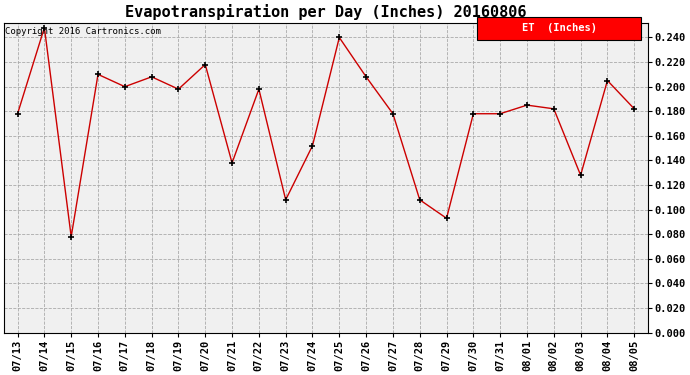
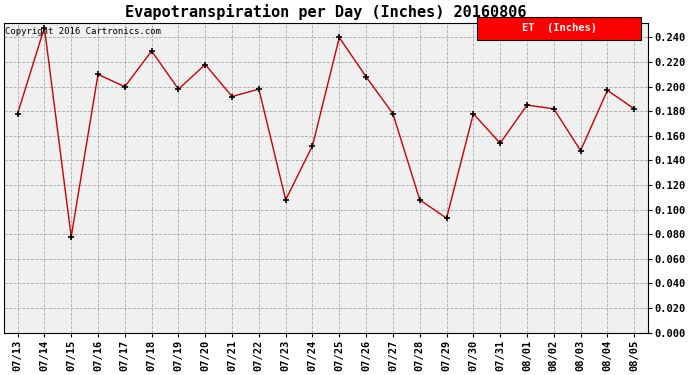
07/18: 0.208 -> 0.229
07/21: 0.138 -> 0.192
07/31: 0.178 -> 0.154
08/03: 0.128 -> 0.148
08/04: 0.205 -> 0.197
